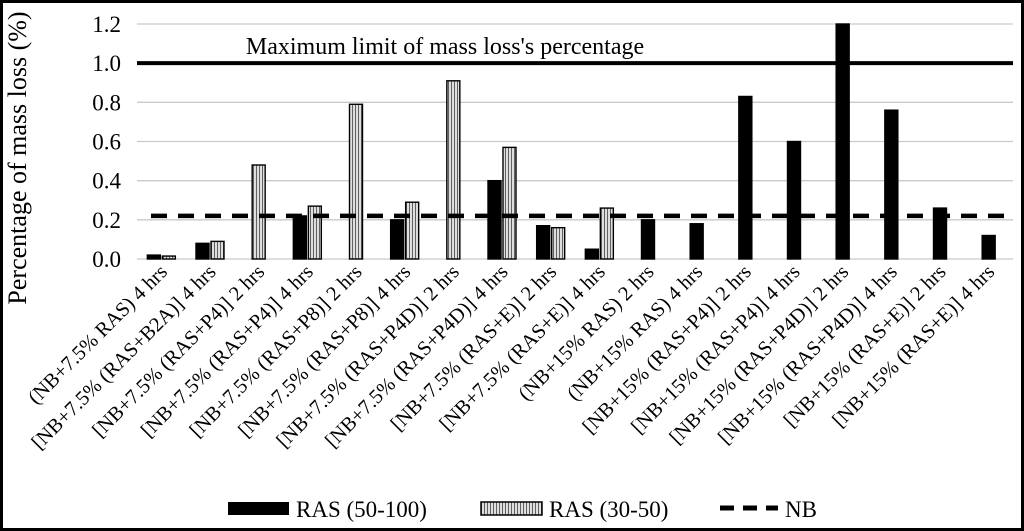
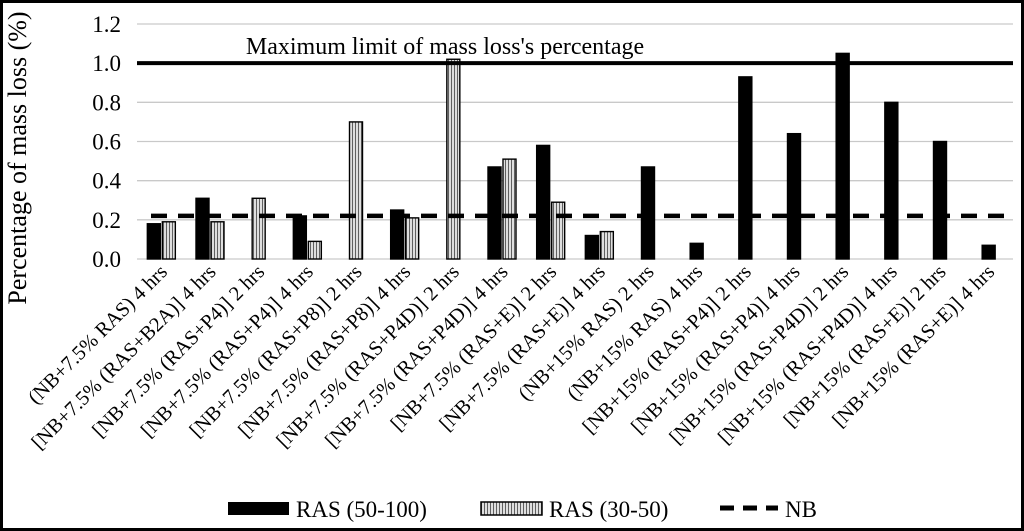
RAS (50-100)/(NB+7.5% RAS) 4 hrs: 0.02 -> 0.18
RAS (30-50)/(NB+7.5% RAS) 4 hrs: 0.01 -> 0.19
RAS (50-100)/[NB+7.5% (RAS+B2A)] 4 hrs: 0.08 -> 0.31
RAS (30-50)/[NB+7.5% (RAS+B2A)] 4 hrs: 0.09 -> 0.19
RAS (30-50)/[NB+7.5% (RAS+P4)] 2 hrs: 0.48 -> 0.31
RAS (30-50)/[NB+7.5% (RAS+P4)] 4 hrs: 0.27 -> 0.09
RAS (30-50)/[NB+7.5% (RAS+P8)] 2 hrs: 0.79 -> 0.70
RAS (50-100)/[NB+7.5% (RAS+P8)] 4 hrs: 0.20 -> 0.25
RAS (30-50)/[NB+7.5% (RAS+P8)] 4 hrs: 0.29 -> 0.21
RAS (30-50)/[NB+7.5% (RAS+P4D)] 2 hrs: 0.91 -> 1.02
RAS (50-100)/[NB+7.5% (RAS+P4D)] 4 hrs: 0.40 -> 0.47
RAS (30-50)/[NB+7.5% (RAS+P4D)] 4 hrs: 0.57 -> 0.51
RAS (50-100)/[NB+7.5% (RAS+E)] 2 hrs: 0.17 -> 0.58
RAS (30-50)/[NB+7.5% (RAS+E)] 2 hrs: 0.16 -> 0.29
RAS (50-100)/[NB+7.5% (RAS+E)] 4 hrs: 0.05 -> 0.12
RAS (30-50)/[NB+7.5% (RAS+E)] 4 hrs: 0.26 -> 0.14
RAS (50-100)/(NB+15% RAS) 2 hrs: 0.20 -> 0.47
RAS (50-100)/(NB+15% RAS) 4 hrs: 0.18 -> 0.08
RAS (50-100)/[NB+15% (RAS+P4)] 2 hrs: 0.83 -> 0.93
RAS (50-100)/[NB+15% (RAS+P4)] 4 hrs: 0.60 -> 0.64
RAS (50-100)/[NB+15% (RAS+P4D)] 2 hrs: 1.20 -> 1.05
RAS (50-100)/[NB+15% (RAS+P4D)] 4 hrs: 0.76 -> 0.80
RAS (50-100)/[NB+15% (RAS+E)] 2 hrs: 0.26 -> 0.60
RAS (50-100)/[NB+15% (RAS+E)] 4 hrs: 0.12 -> 0.07
